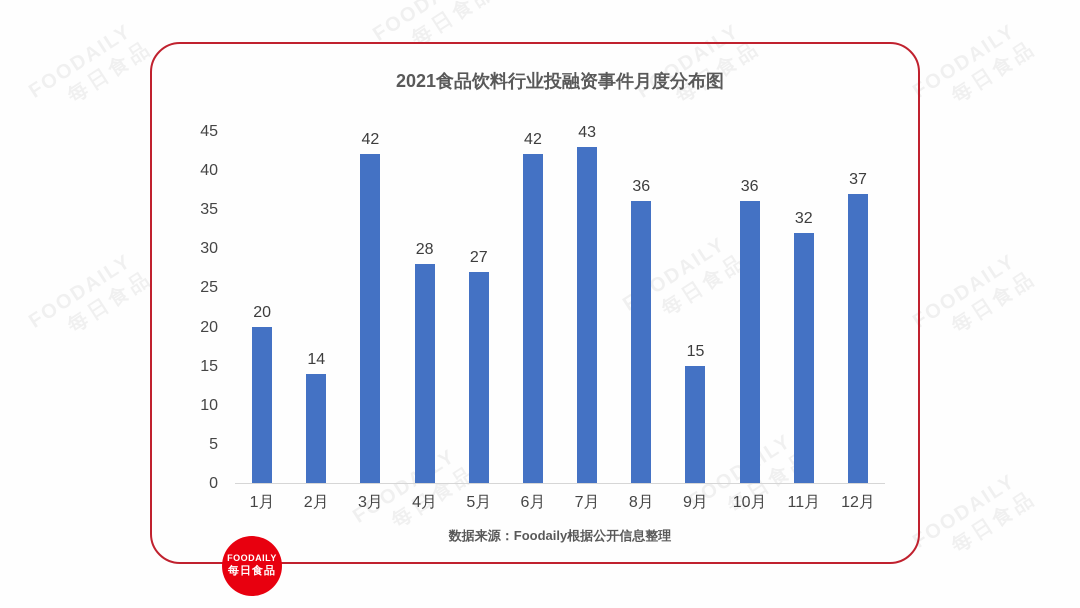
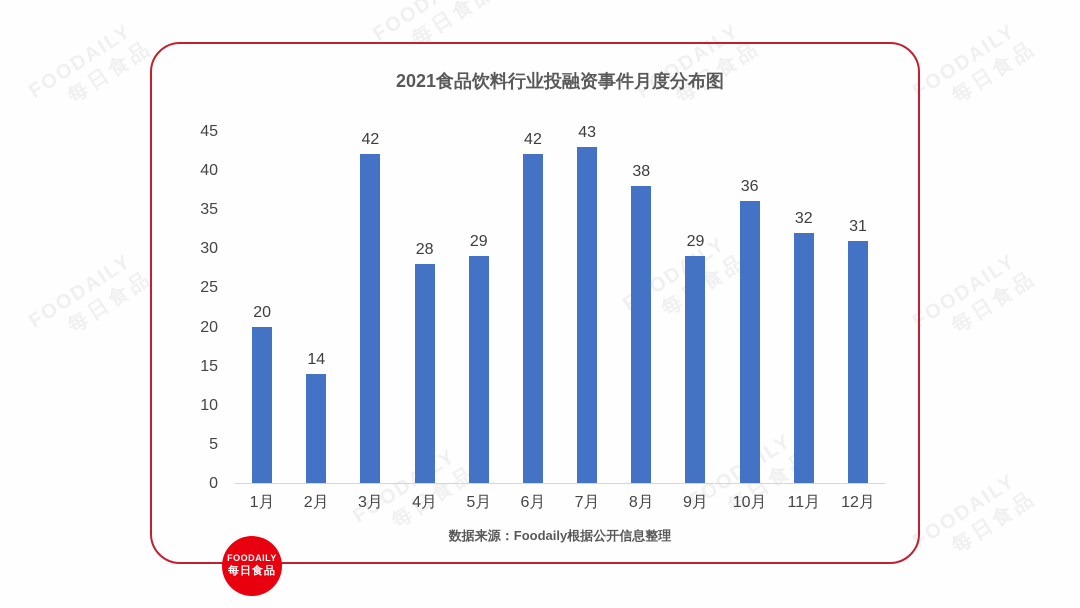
5月: 27 -> 29
8月: 36 -> 38
9月: 15 -> 29
12月: 37 -> 31
